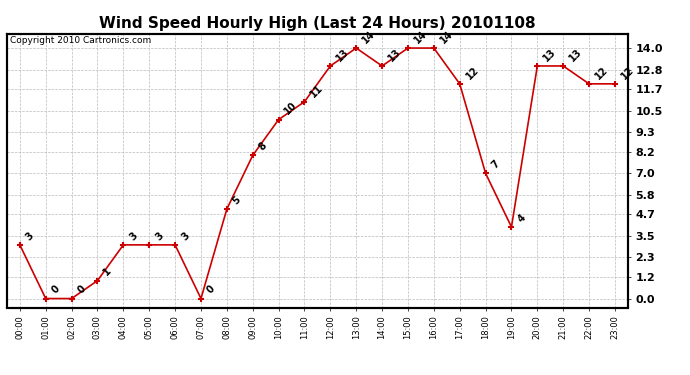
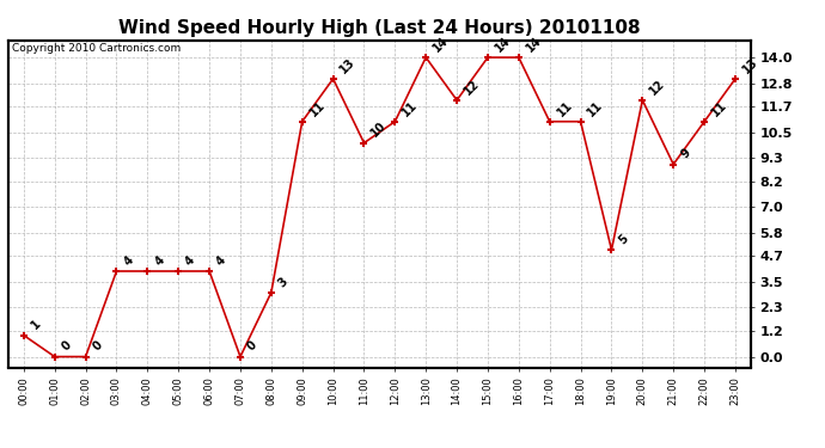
00:00: 3 -> 1
03:00: 1 -> 4
04:00: 3 -> 4
05:00: 3 -> 4
06:00: 3 -> 4
08:00: 5 -> 3
09:00: 8 -> 11
10:00: 10 -> 13
11:00: 11 -> 10
12:00: 13 -> 11
14:00: 13 -> 12
17:00: 12 -> 11
18:00: 7 -> 11
19:00: 4 -> 5
20:00: 13 -> 12
21:00: 13 -> 9
22:00: 12 -> 11
23:00: 12 -> 13
